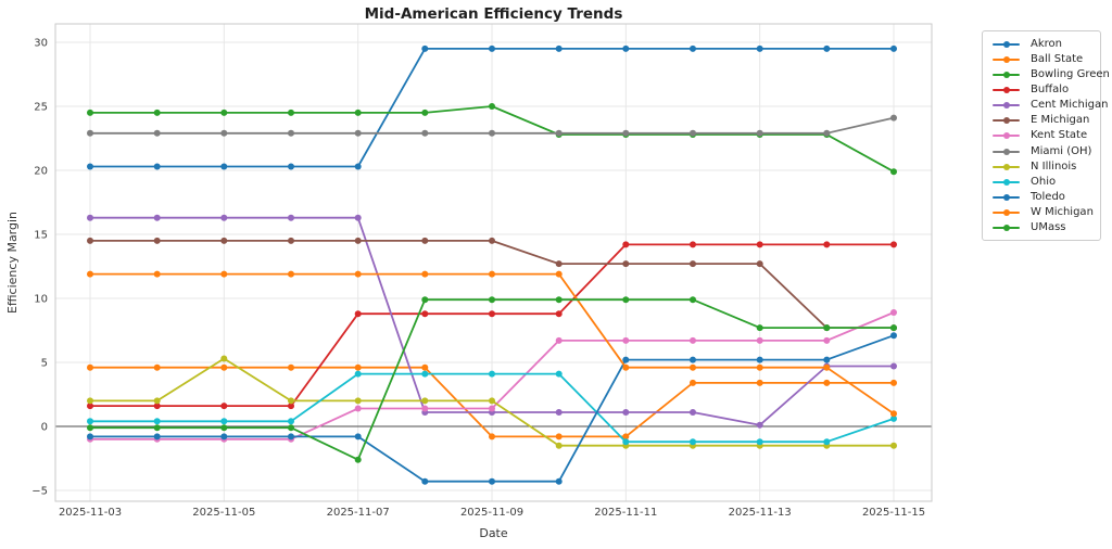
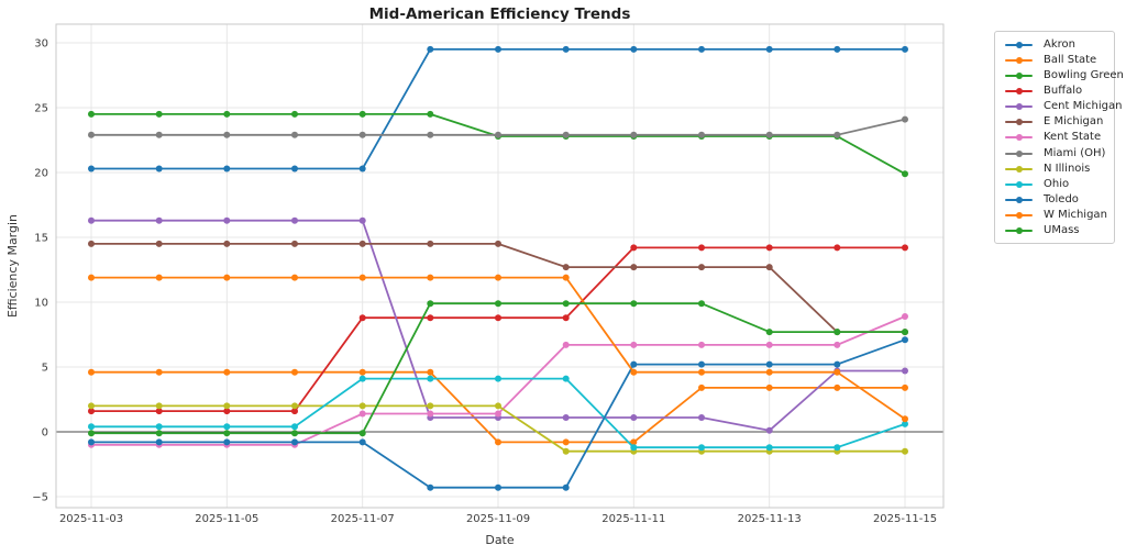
N Illinois/2025-11-05: 5.3 -> 2.0
UMass/2025-11-07: -2.6 -> -0.1
Bowling Green/2025-11-09: 25.0 -> 22.8
